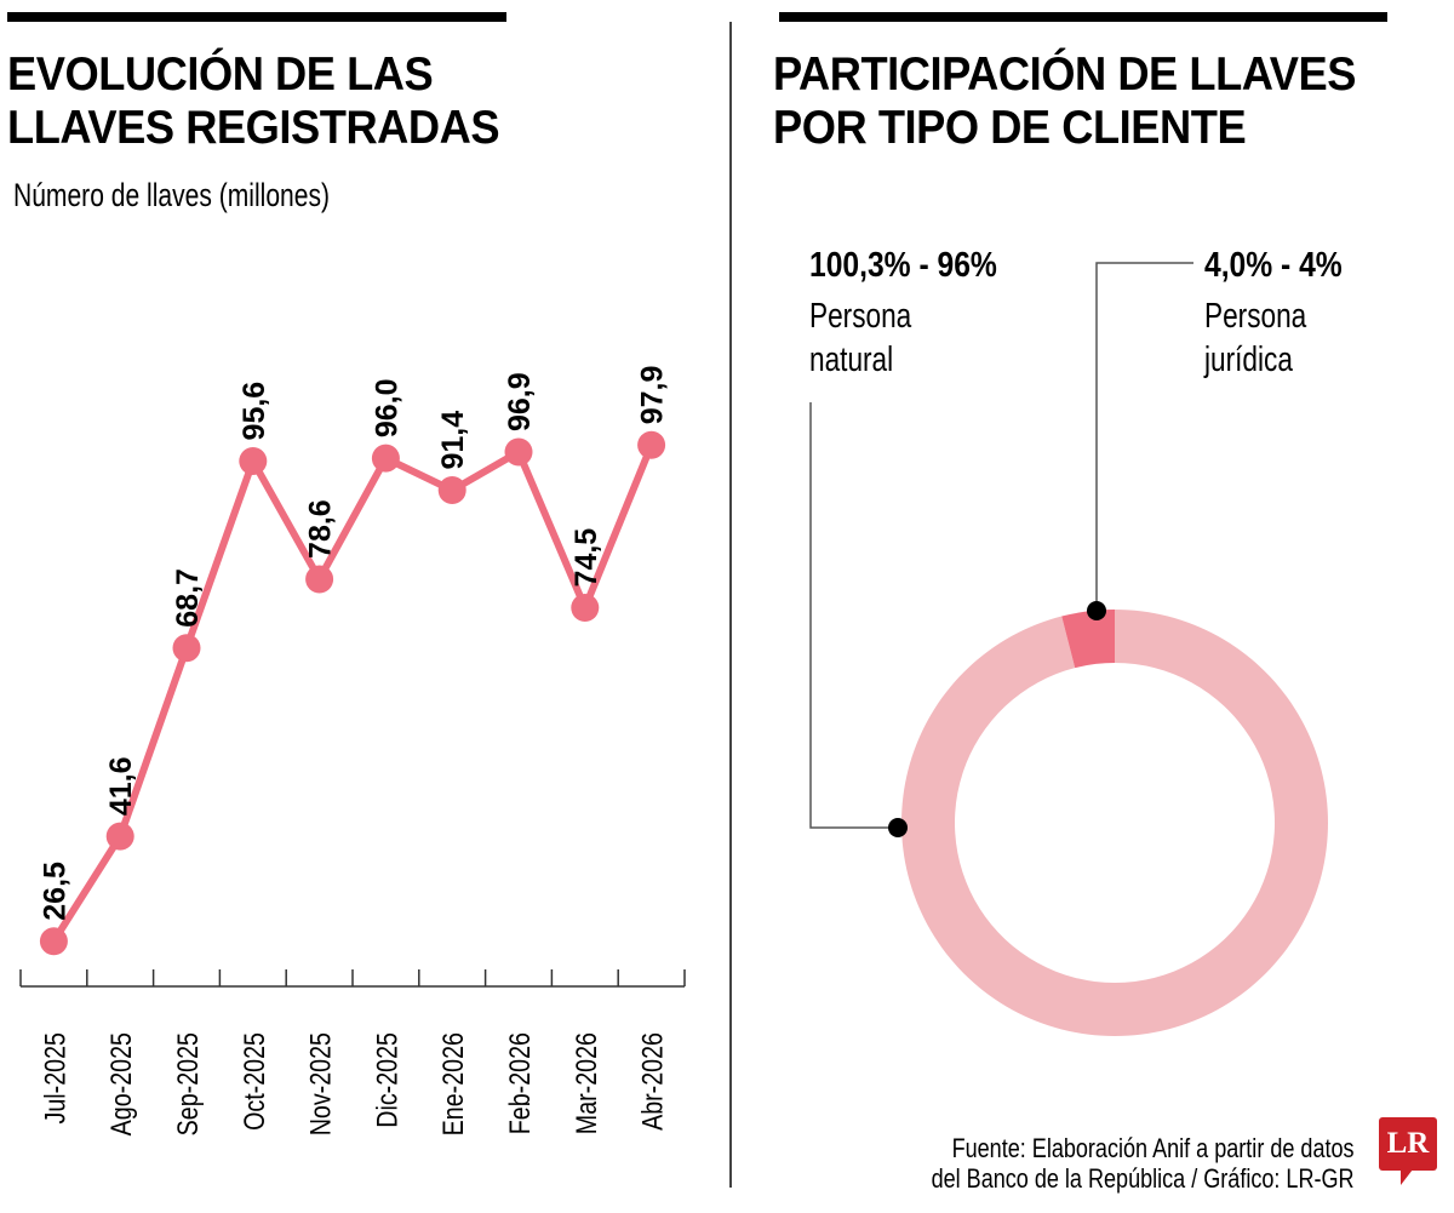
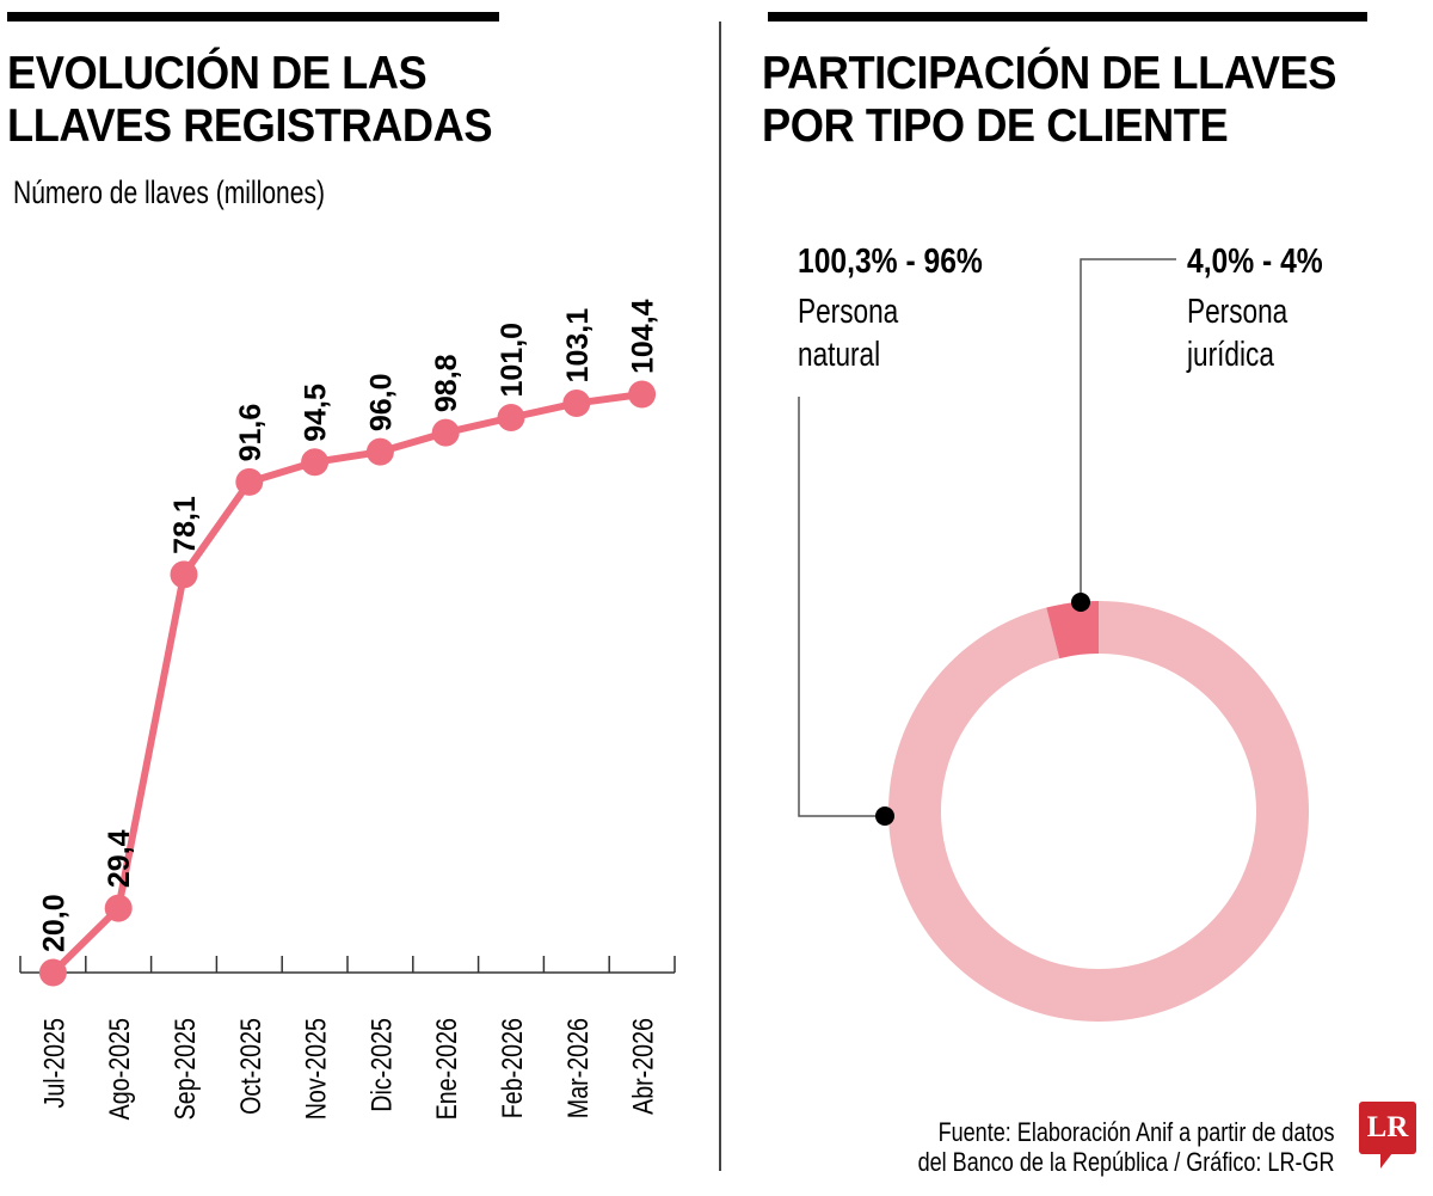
EVOLUCIÓN DE LAS LLAVES REGISTRADAS/Jul-2025: 26,5 -> 20,0
EVOLUCIÓN DE LAS LLAVES REGISTRADAS/Ago-2025: 41,6 -> 29,4
EVOLUCIÓN DE LAS LLAVES REGISTRADAS/Sep-2025: 68,7 -> 78,1
EVOLUCIÓN DE LAS LLAVES REGISTRADAS/Oct-2025: 95,6 -> 91,6
EVOLUCIÓN DE LAS LLAVES REGISTRADAS/Nov-2025: 78,6 -> 94,5
EVOLUCIÓN DE LAS LLAVES REGISTRADAS/Ene-2026: 91,4 -> 98,8
EVOLUCIÓN DE LAS LLAVES REGISTRADAS/Feb-2026: 96,9 -> 101,0
EVOLUCIÓN DE LAS LLAVES REGISTRADAS/Mar-2026: 74,5 -> 103,1
EVOLUCIÓN DE LAS LLAVES REGISTRADAS/Abr-2026: 97,9 -> 104,4
